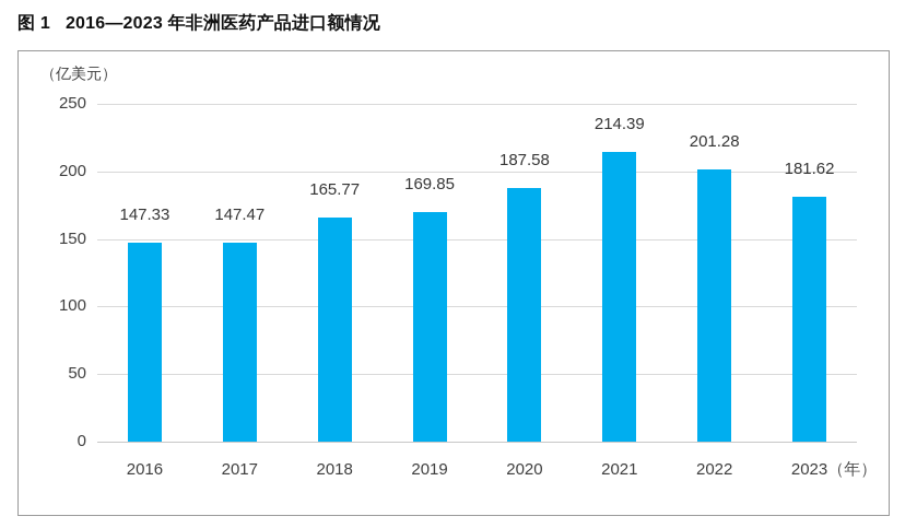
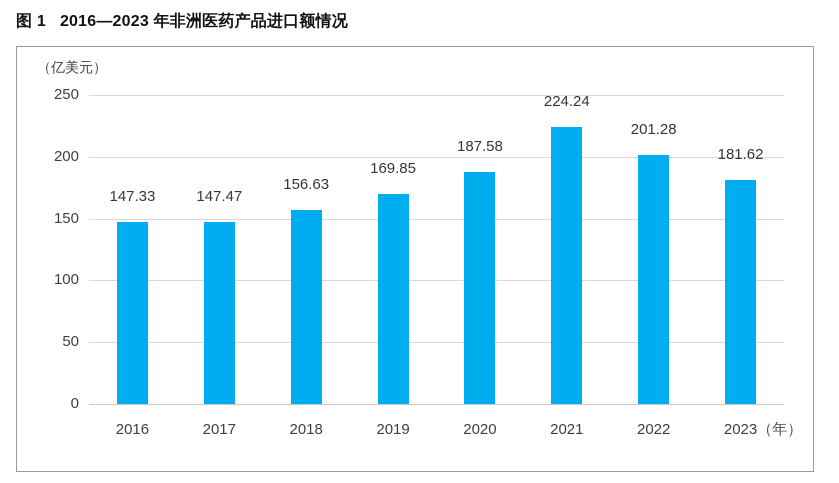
2018: 165.77 -> 156.63
2021: 214.39 -> 224.24
